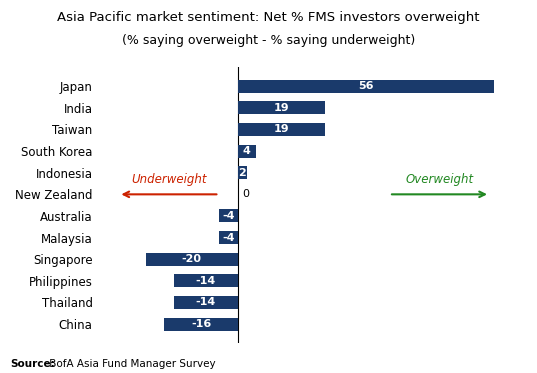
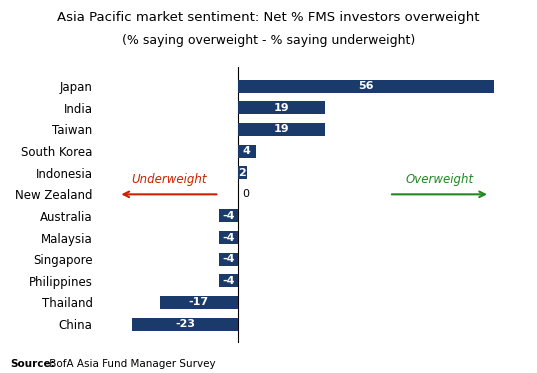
Singapore: -20 -> -4
Philippines: -14 -> -4
Thailand: -14 -> -17
China: -16 -> -23
